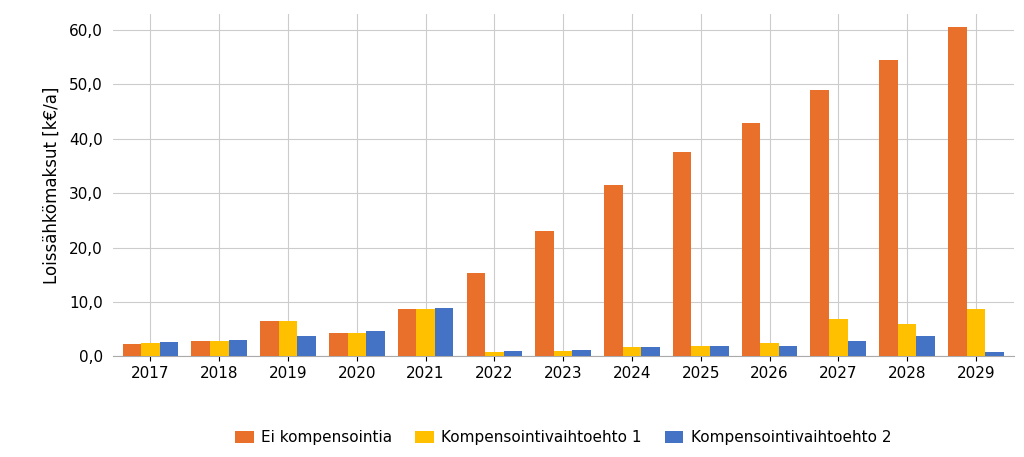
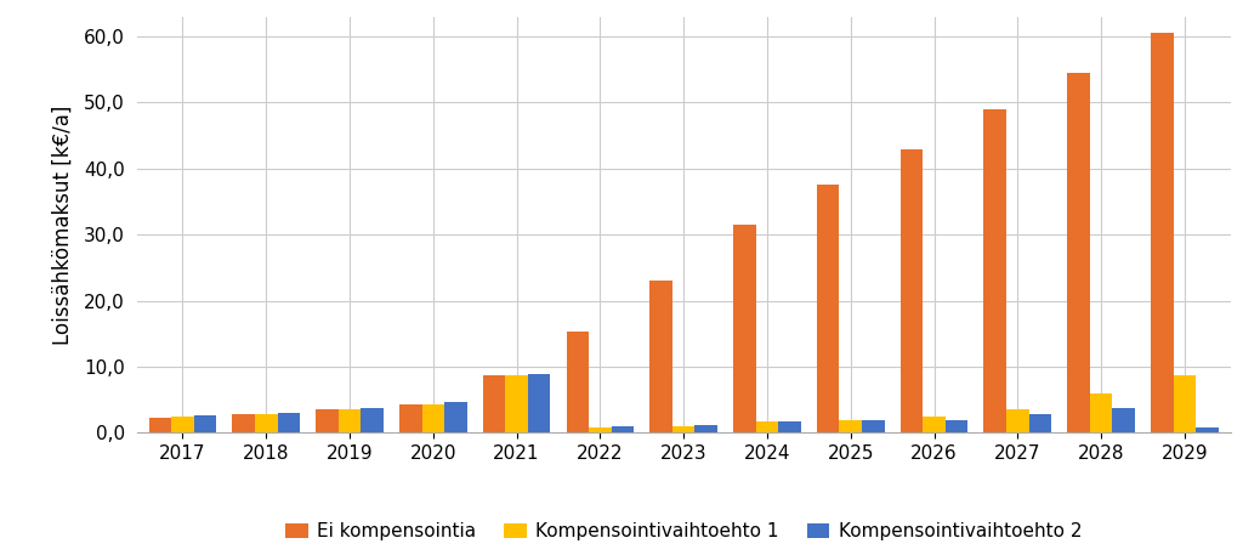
Ei kompensointia/2019: 6,6 -> 3,5
Kompensointivaihtoehto 1/2019: 6,6 -> 3,5
Kompensointivaihtoehto 1/2027: 6,8 -> 3,5
